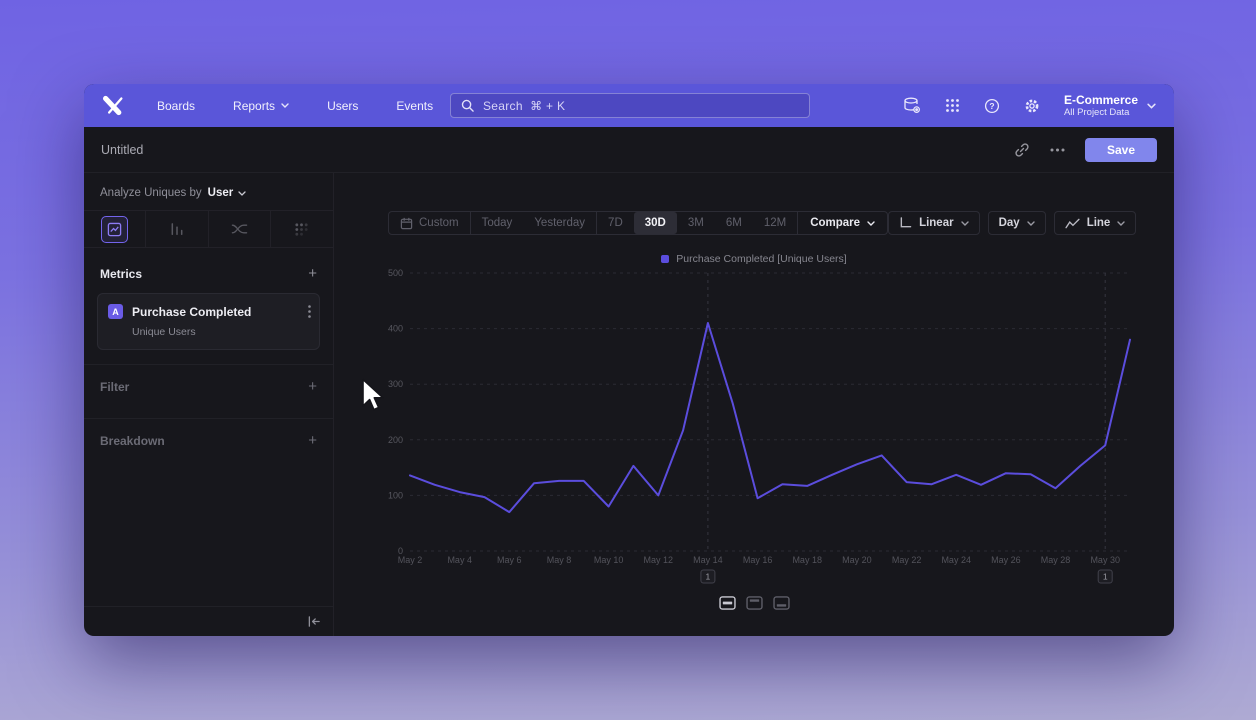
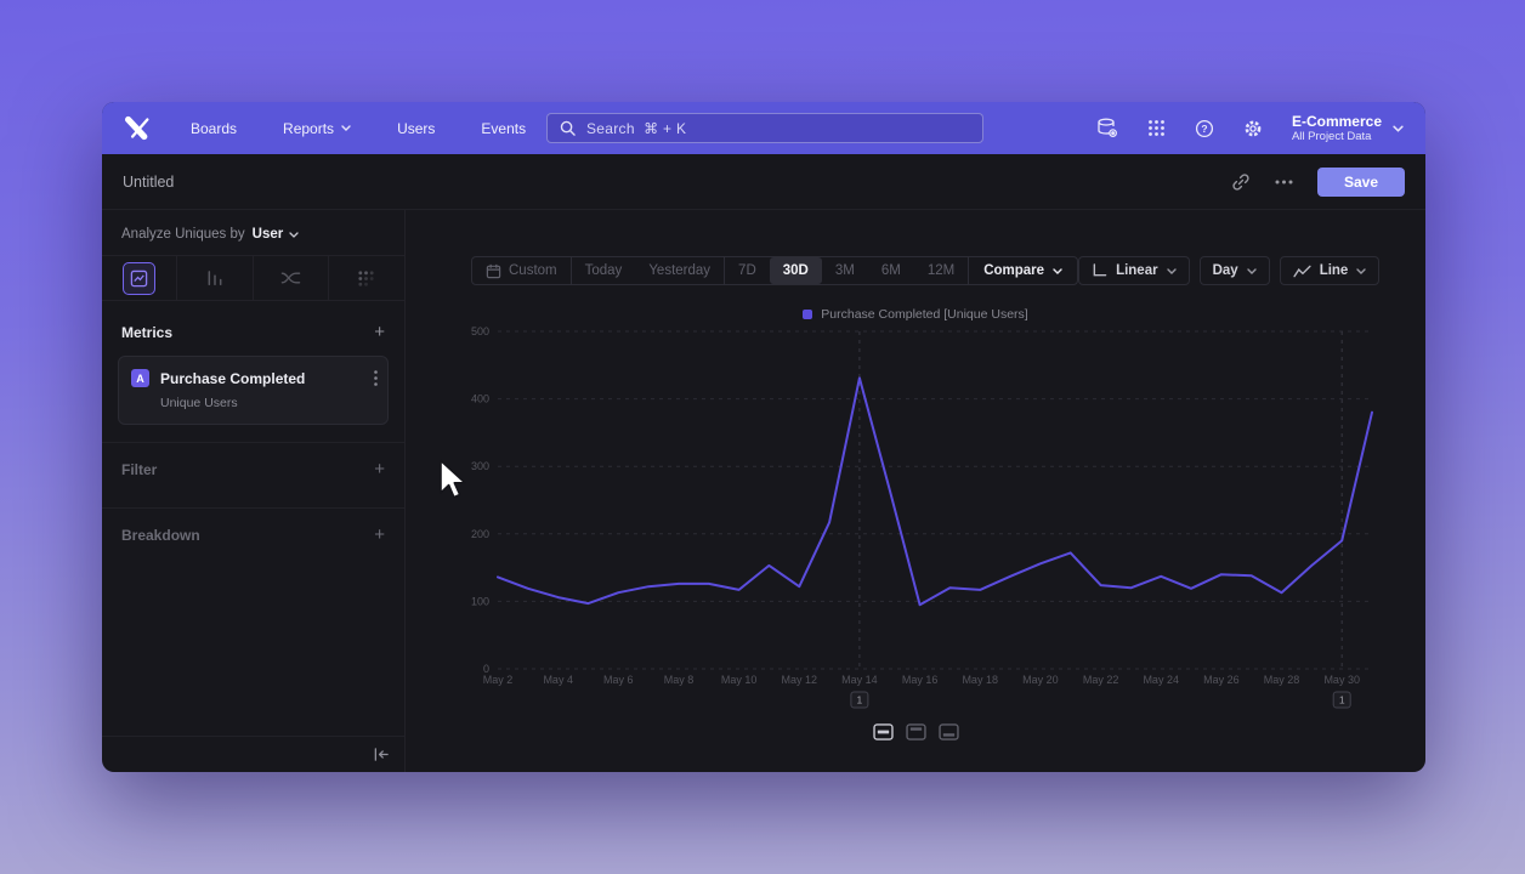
May 6: 70 -> 110
May 10: 80 -> 120
May 12: 100 -> 120
May 14: 410 -> 430
